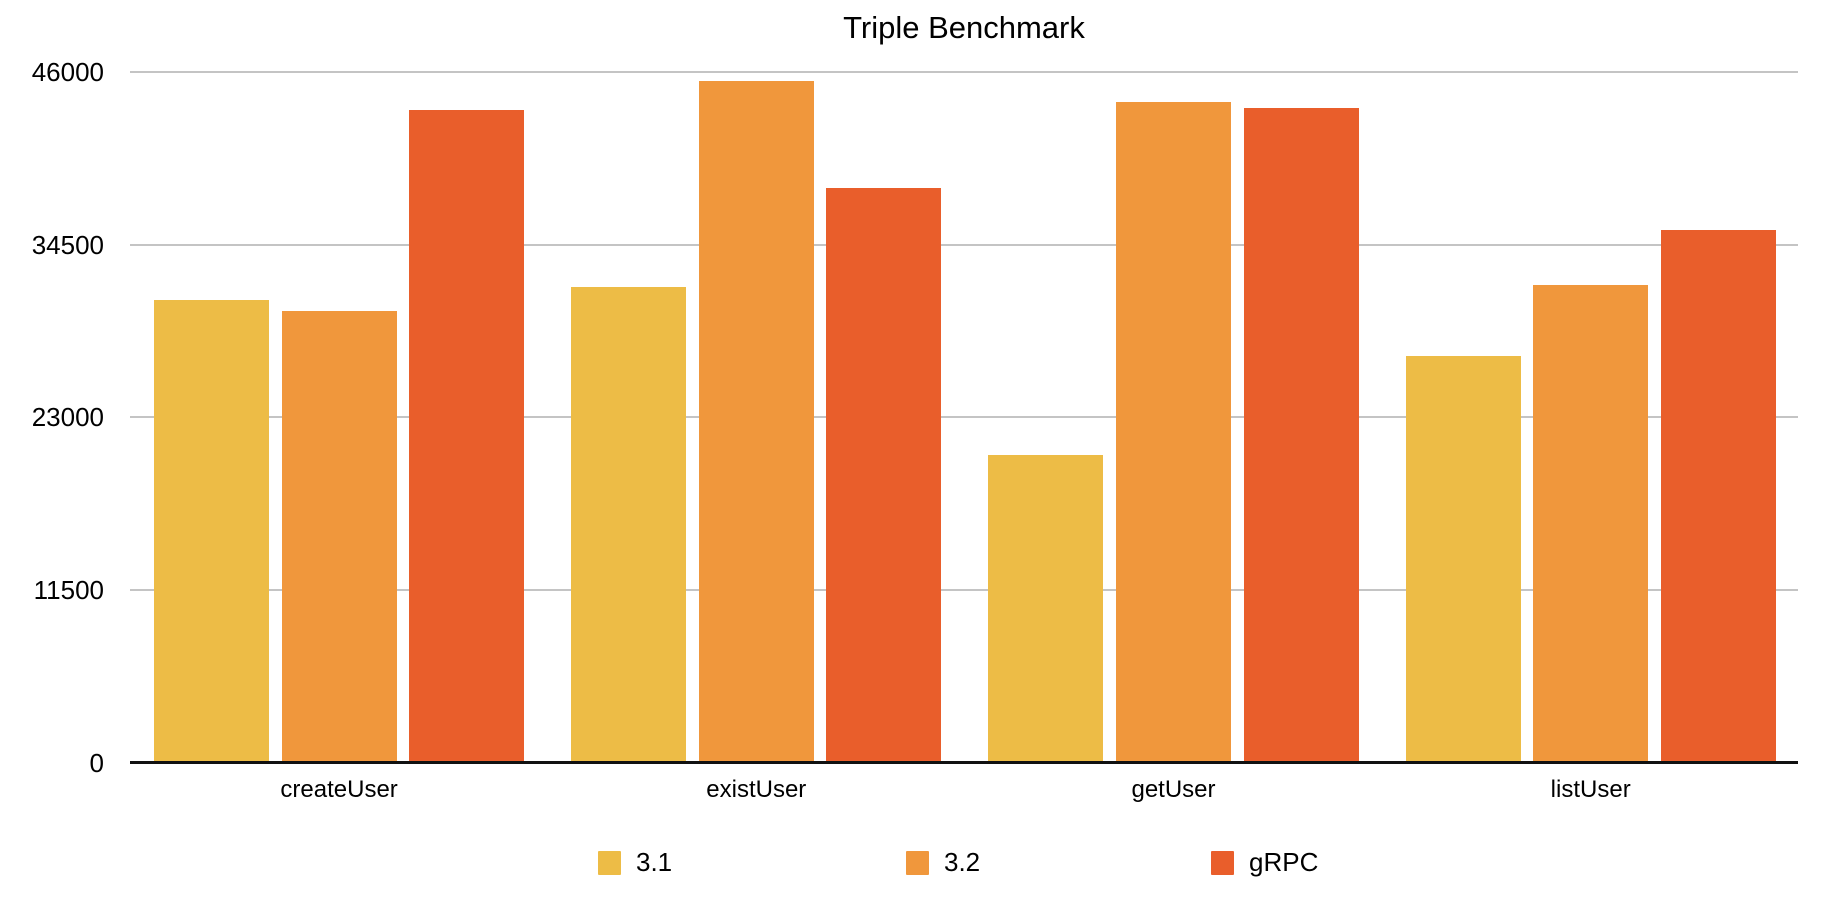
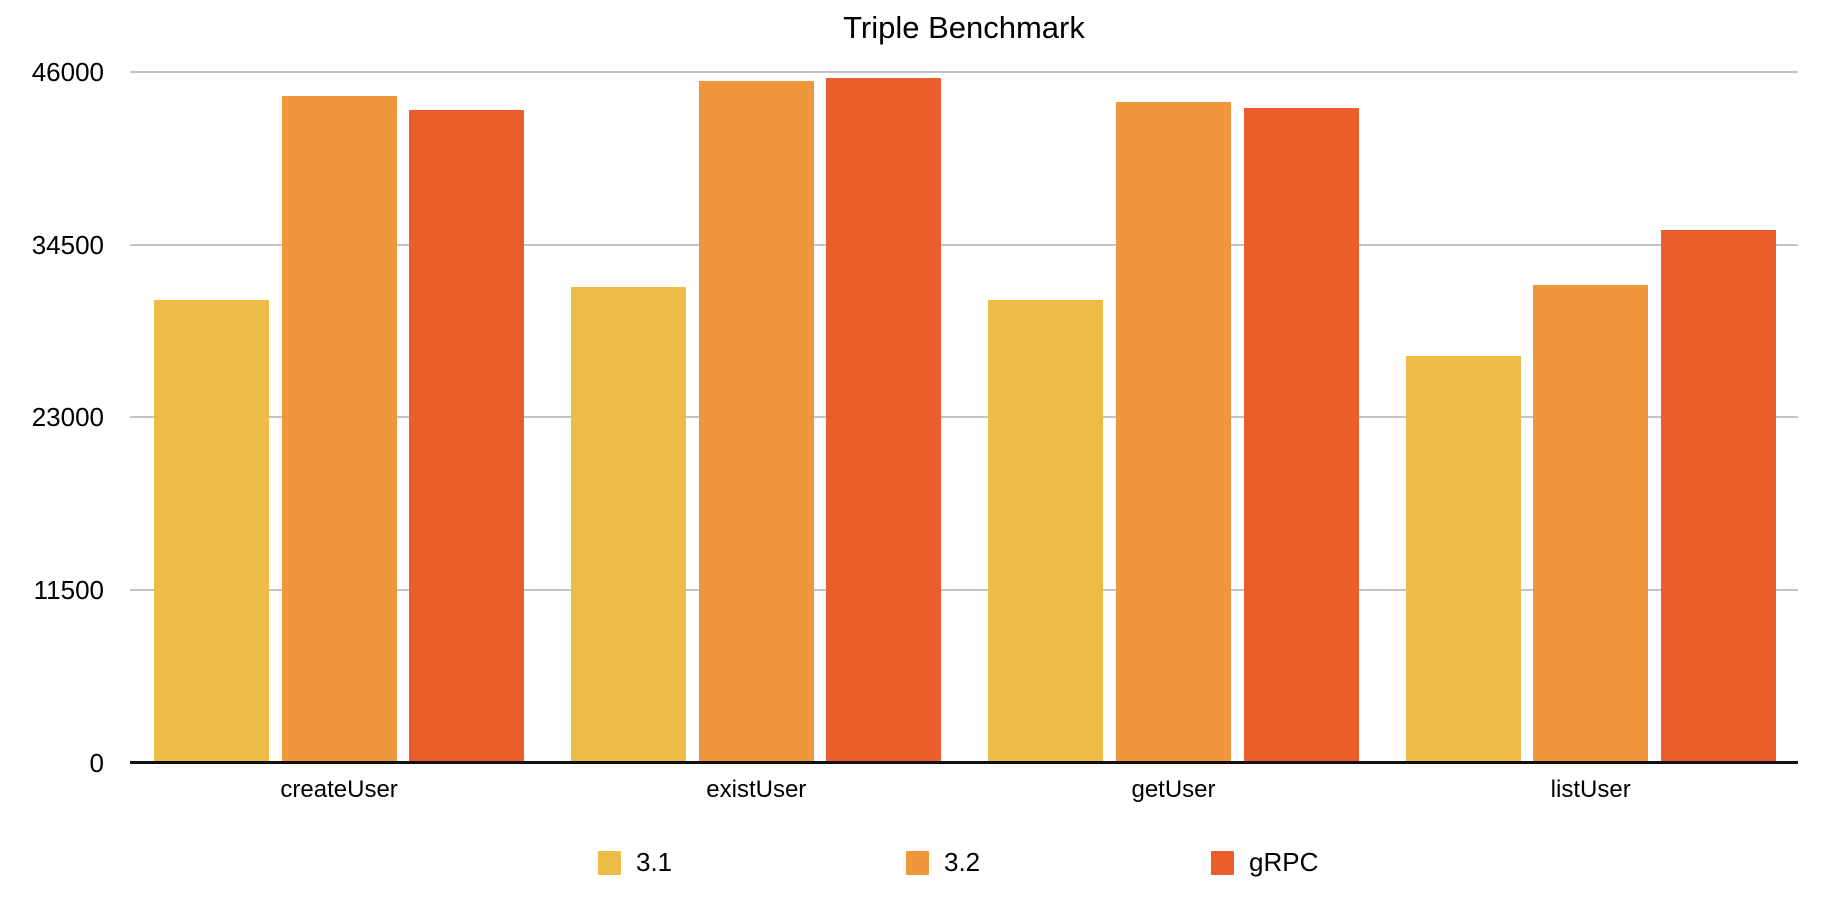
3.2/createUser: 30100 -> 44400
gRPC/existUser: 38300 -> 45600
3.1/getUser: 20500 -> 30800
